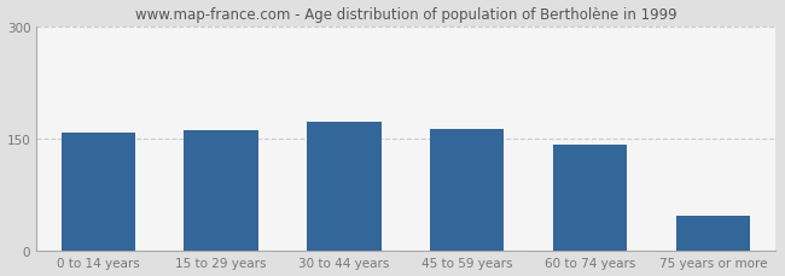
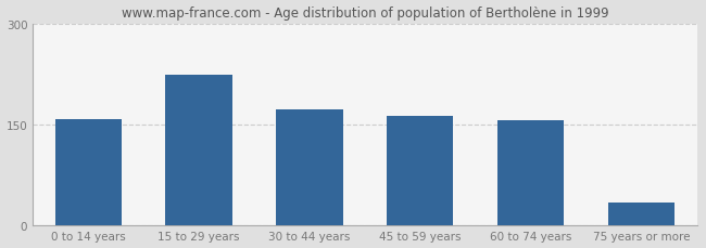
15 to 29 years: 161 -> 224
60 to 74 years: 141 -> 156
75 years or more: 47 -> 34
